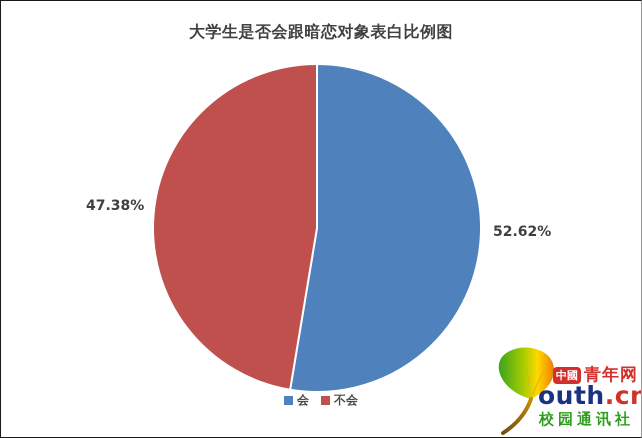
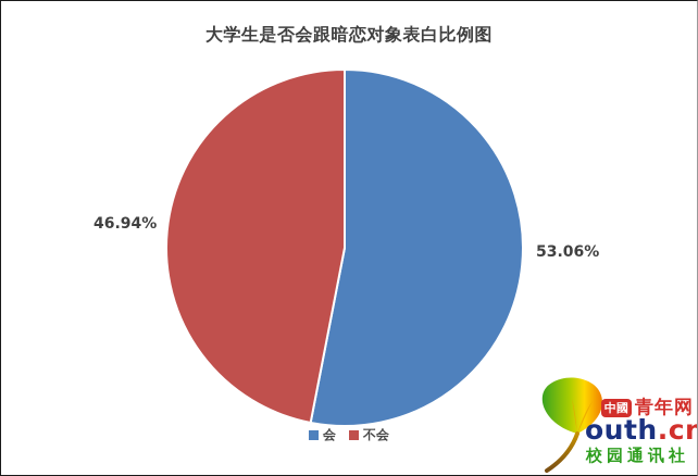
会: 52.62% -> 53.06%
不会: 47.38% -> 46.94%
